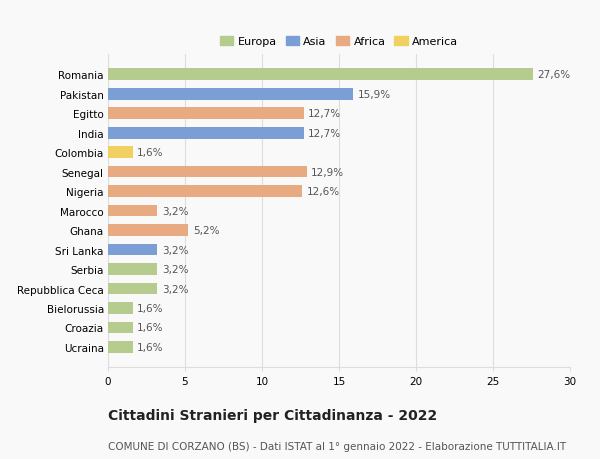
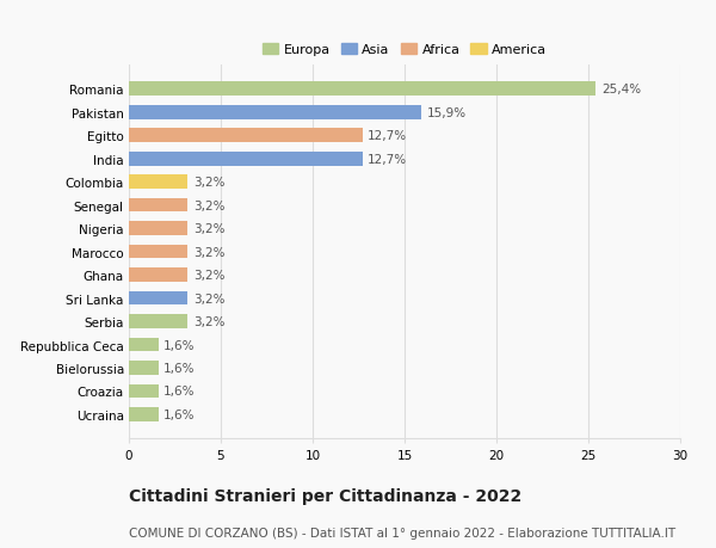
Romania: 27,6% -> 25,4%
Colombia: 1,6% -> 3,2%
Senegal: 12,9% -> 3,2%
Nigeria: 12,6% -> 3,2%
Ghana: 5,2% -> 3,2%
Repubblica Ceca: 3,2% -> 1,6%
